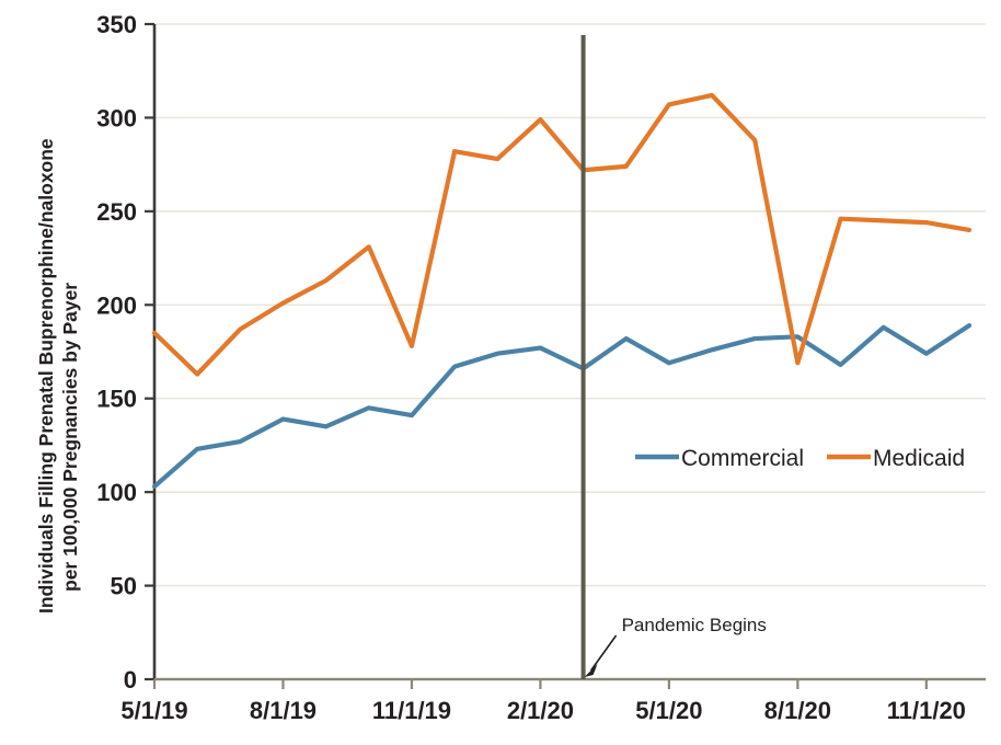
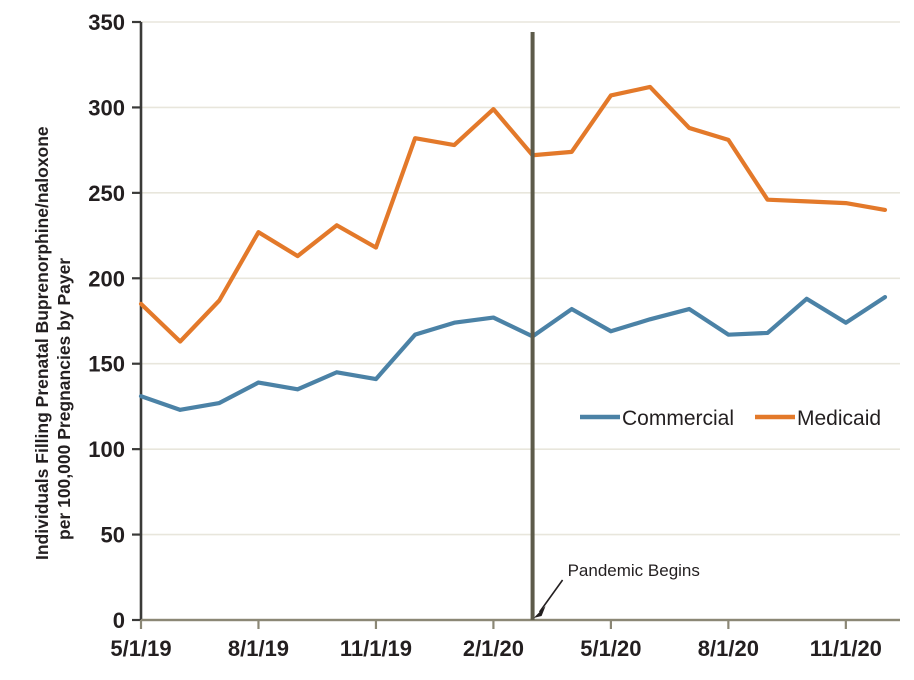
Commercial/5/1/19: 103 -> 131
Medicaid/8/1/19: 201 -> 227
Medicaid/11/1/19: 178 -> 218
Commercial/8/1/20: 183 -> 167
Medicaid/8/1/20: 169 -> 281
